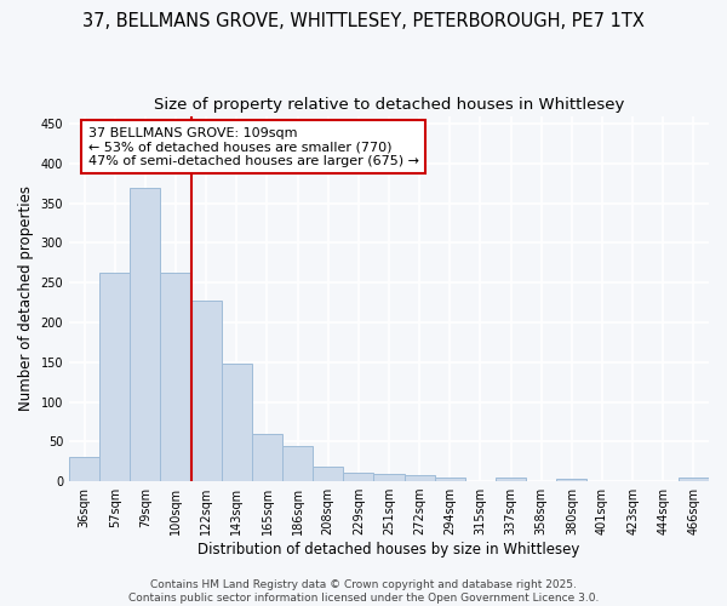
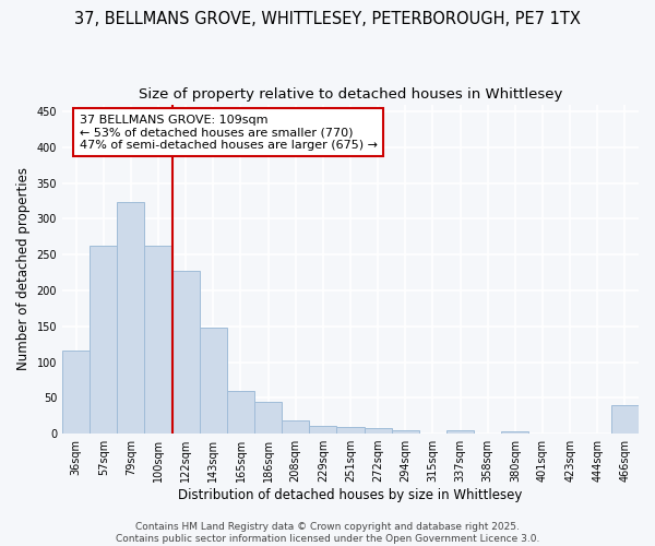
36sqm: 30 -> 116
79sqm: 370 -> 324
466sqm: 4 -> 40
